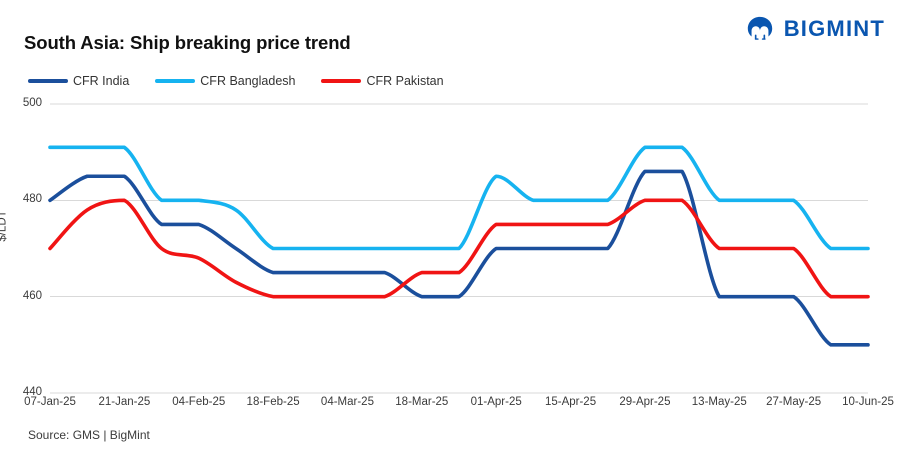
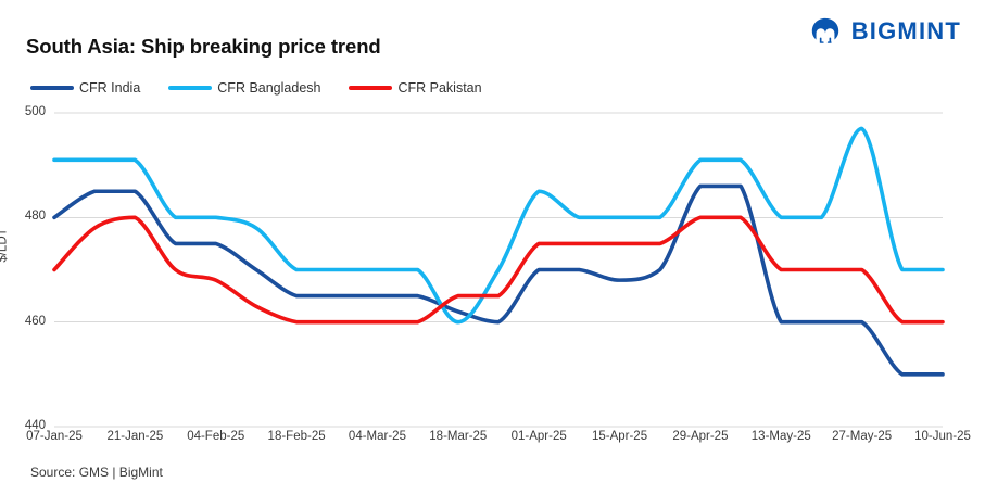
CFR India/18-Mar-25: 460 -> 462
CFR Bangladesh/18-Mar-25: 470 -> 460
CFR India/15-Apr-25: 470 -> 468
CFR Bangladesh/27-May-25: 480 -> 497
